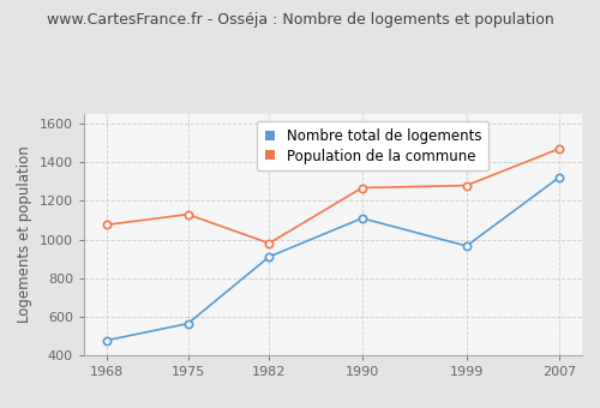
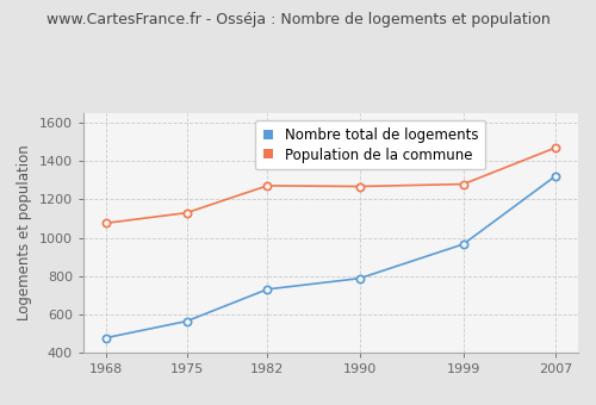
Nombre total de logements/1982: 910 -> 730
Population de la commune/1982: 980 -> 1270
Nombre total de logements/1990: 1110 -> 790
